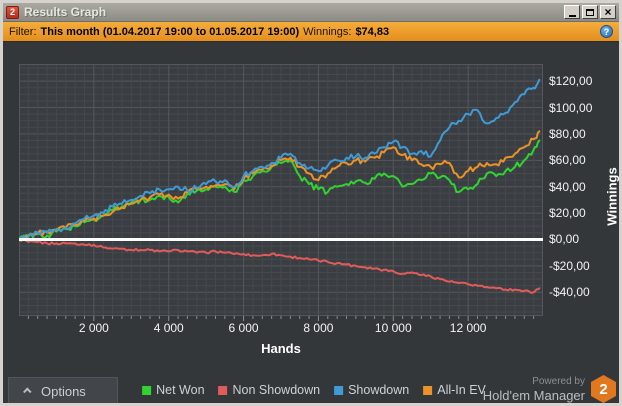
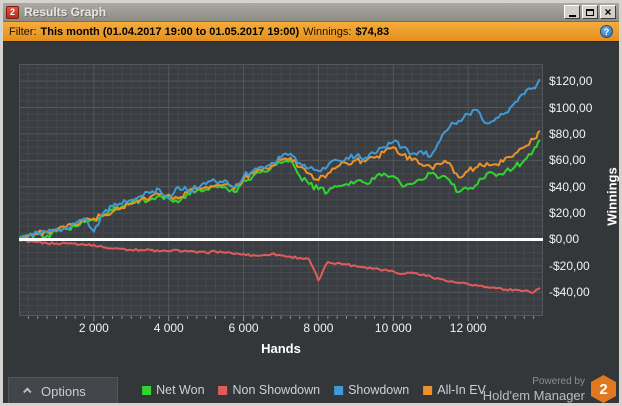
Showdown/2000: $18 -> $6
Showdown/4000: $38 -> $31
Non Showdown/8000: -$16 -> -$31
